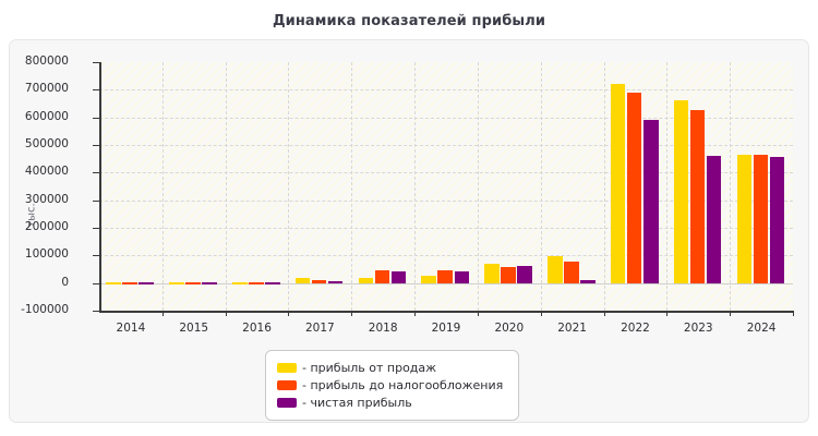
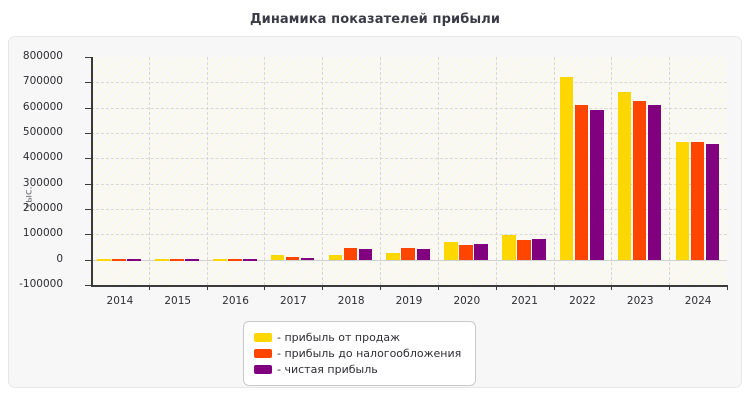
- чистая прибыль/2021: 10000 -> 80000
- прибыль до налогообложения/2022: 690000 -> 610000
- чистая прибыль/2023: 460000 -> 610000
